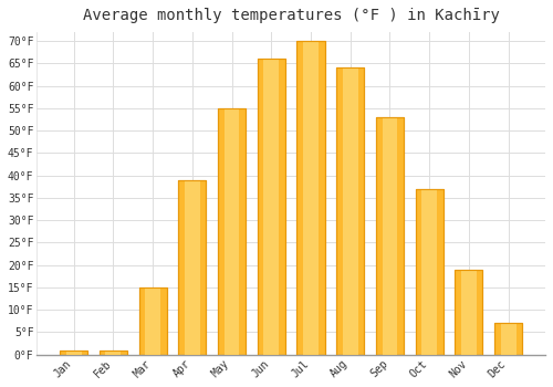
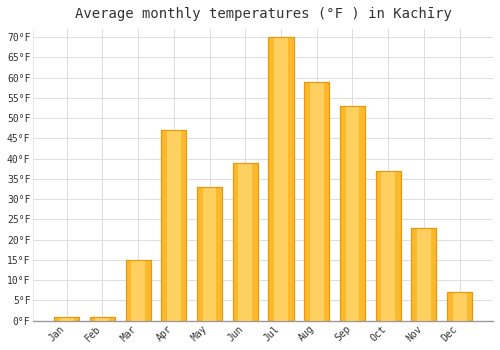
Apr: 39°F -> 47°F
May: 55°F -> 33°F
Jun: 66°F -> 39°F
Aug: 64°F -> 59°F
Nov: 19°F -> 23°F
